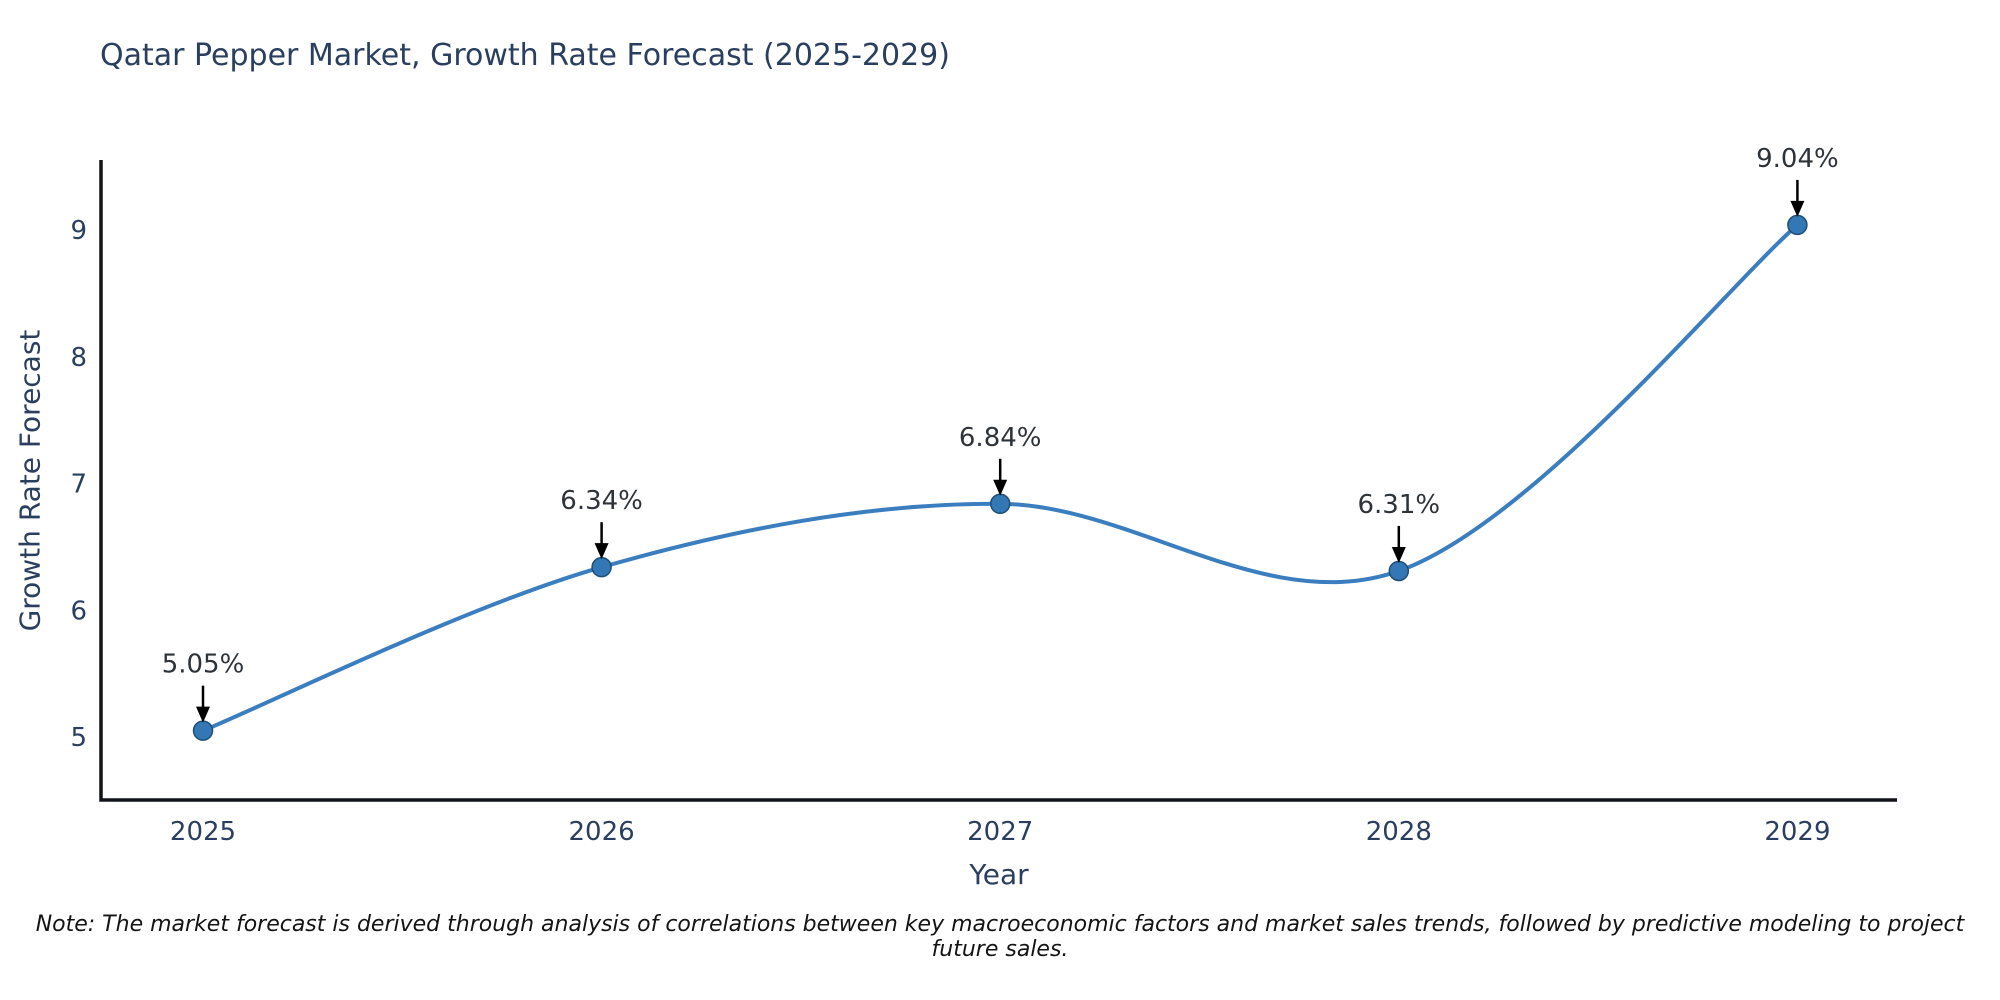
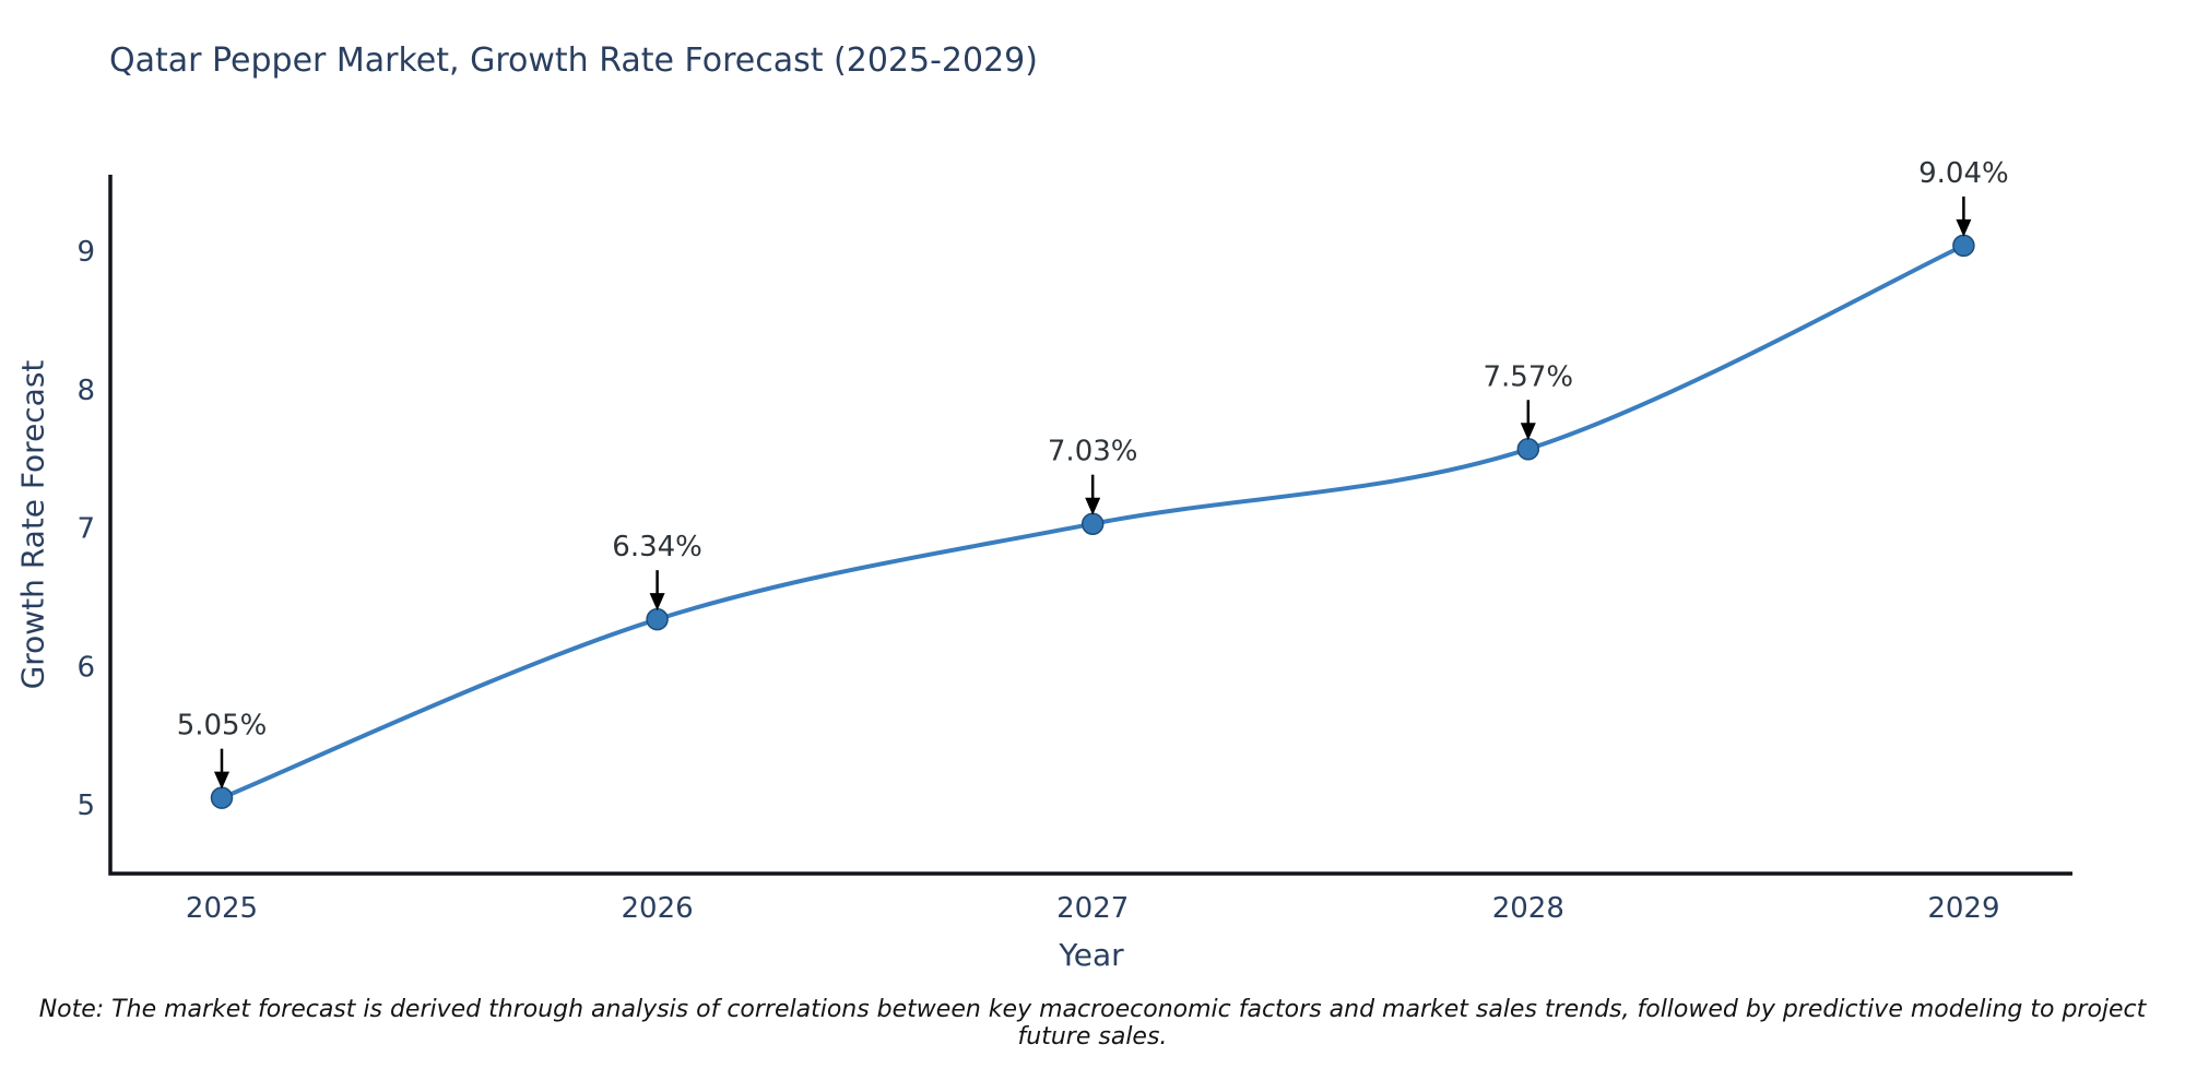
2027: 6.84% -> 7.03%
2028: 6.31% -> 7.57%
